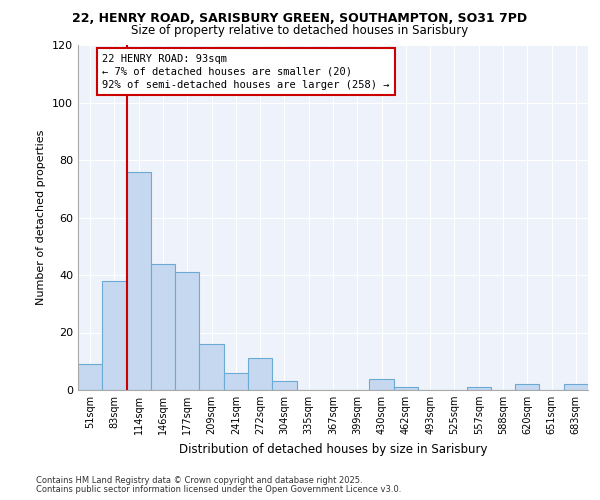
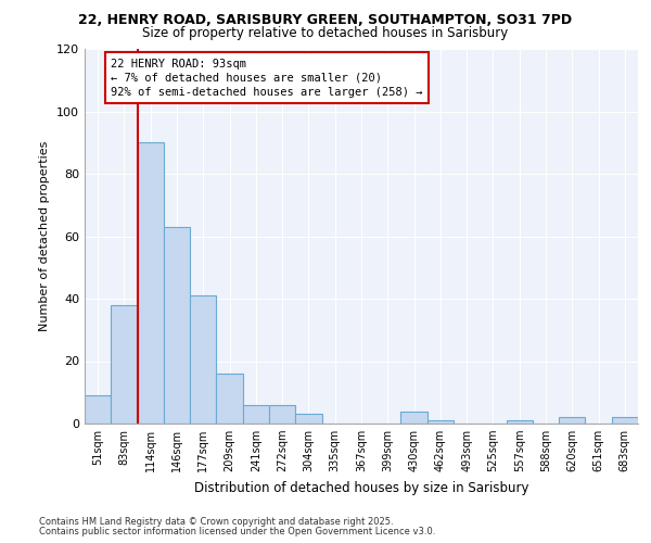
114sqm: 76 -> 90
146sqm: 44 -> 63
272sqm: 11 -> 6
